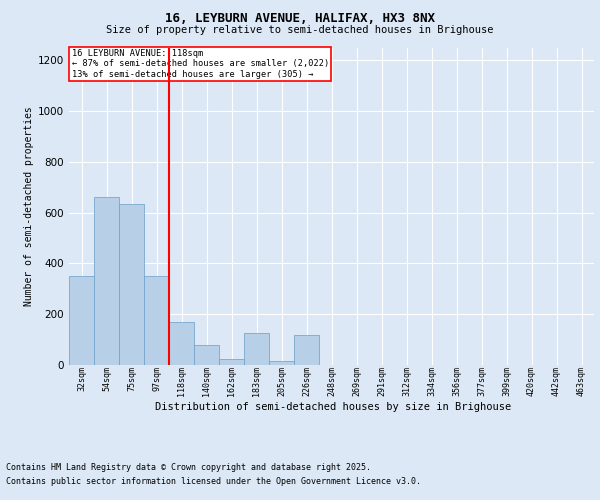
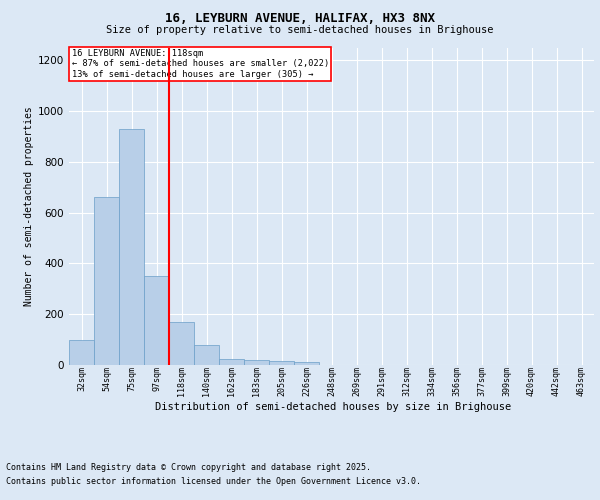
32sqm: 350 -> 100
75sqm: 635 -> 930
183sqm: 125 -> 18
226sqm: 120 -> 12
